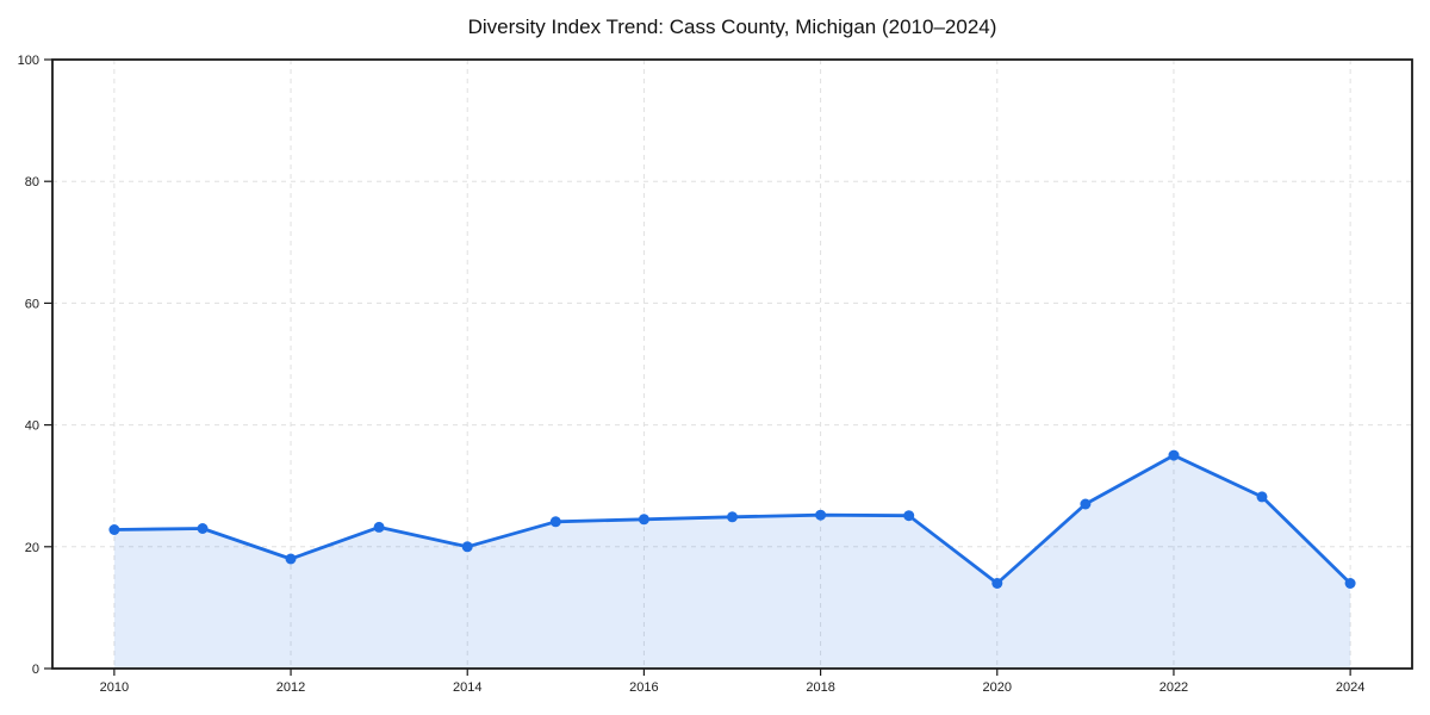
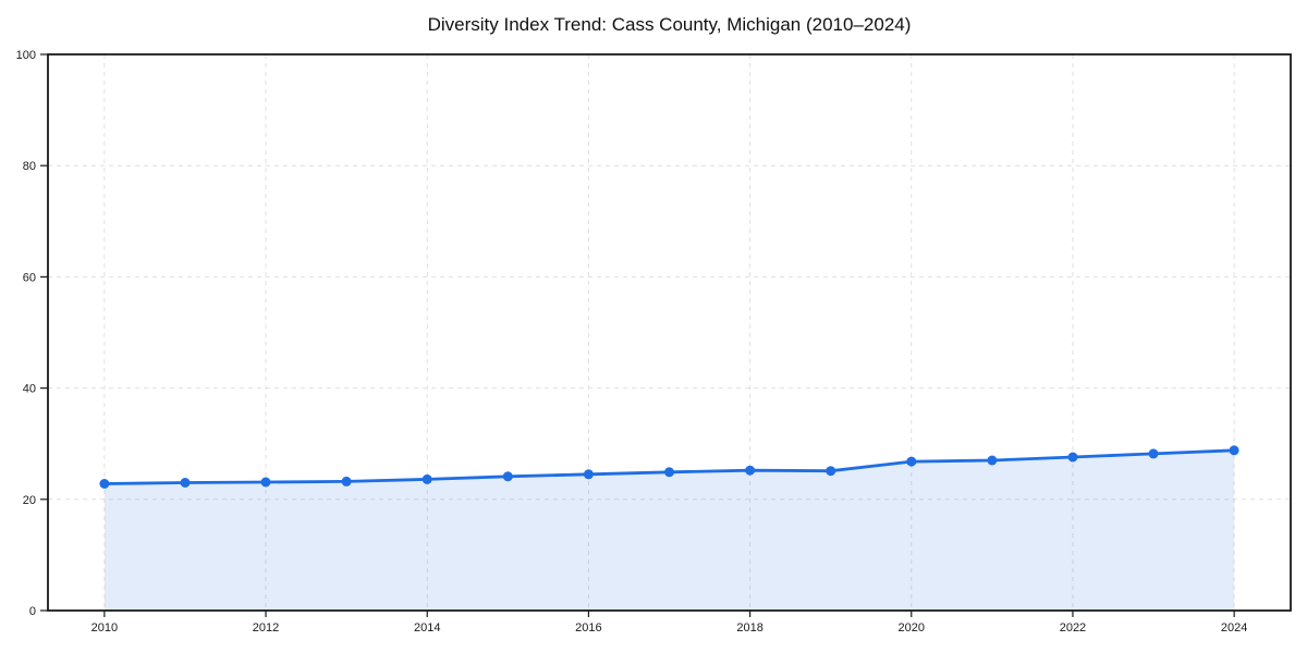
2012: 18 -> 23
2014: 20 -> 24
2020: 14 -> 27
2022: 35 -> 28
2024: 14 -> 29
